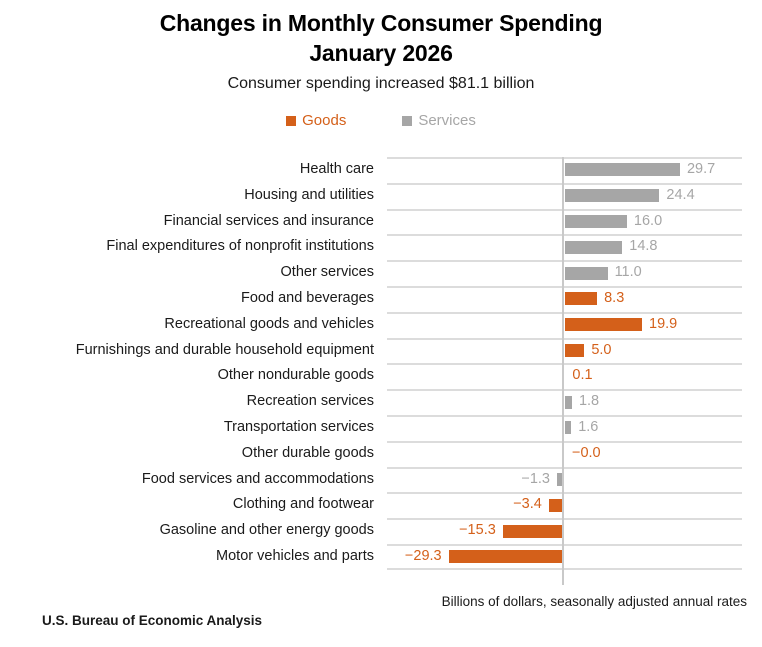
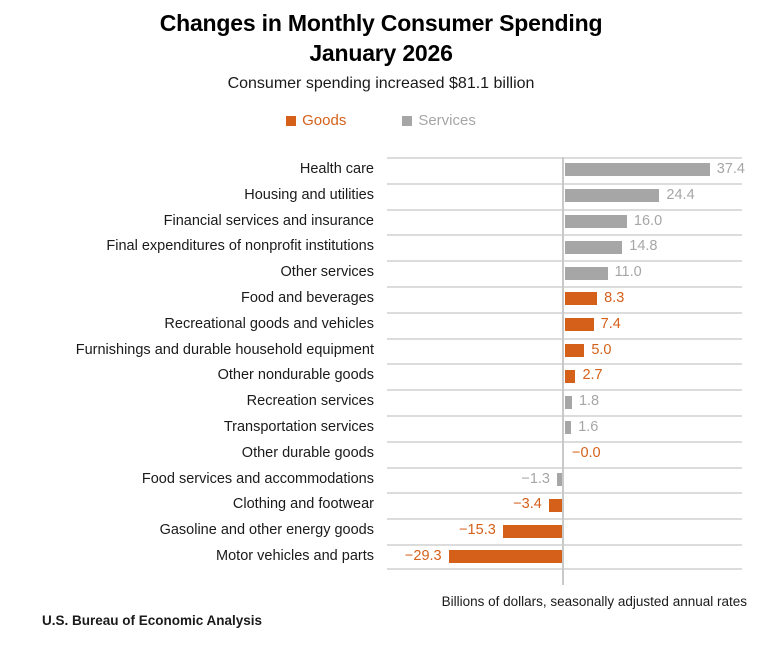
Health care: 29.7 -> 37.4
Recreational goods and vehicles: 19.9 -> 7.4
Other nondurable goods: 0.1 -> 2.7
